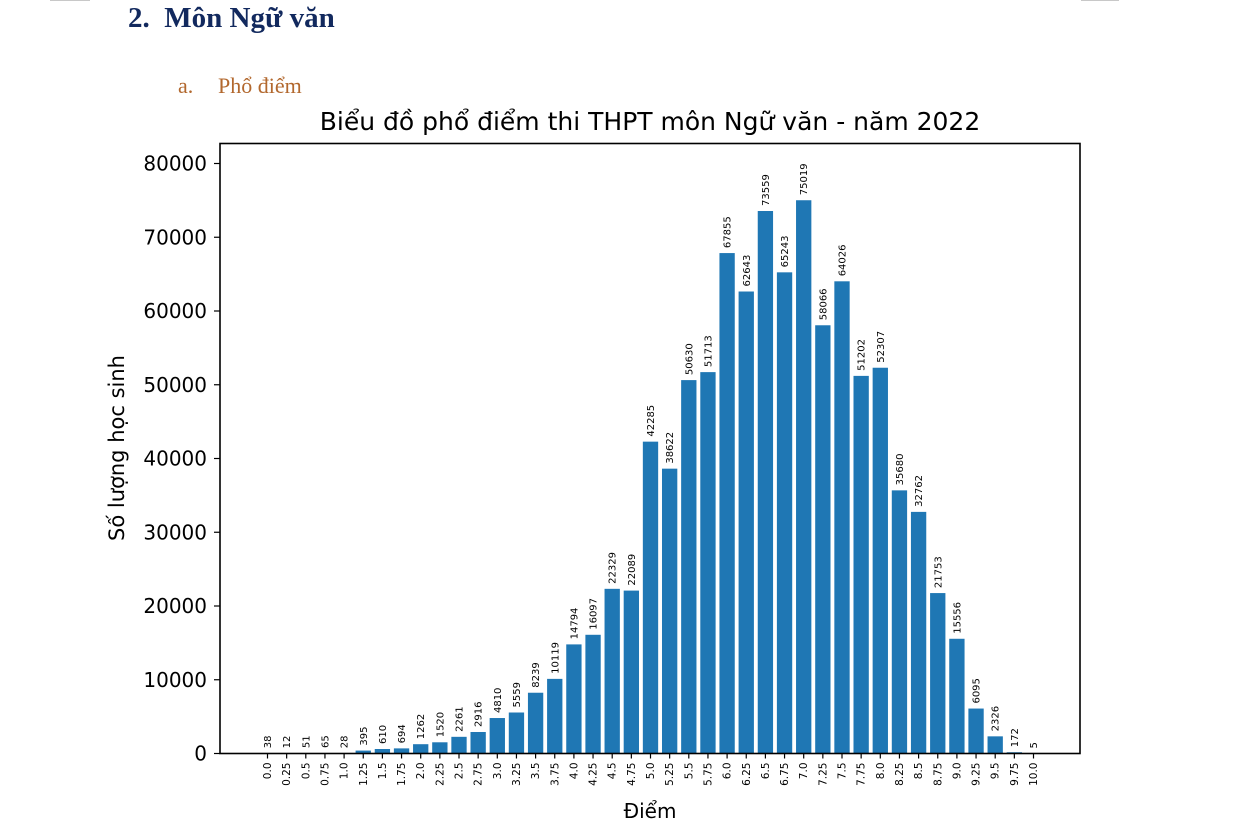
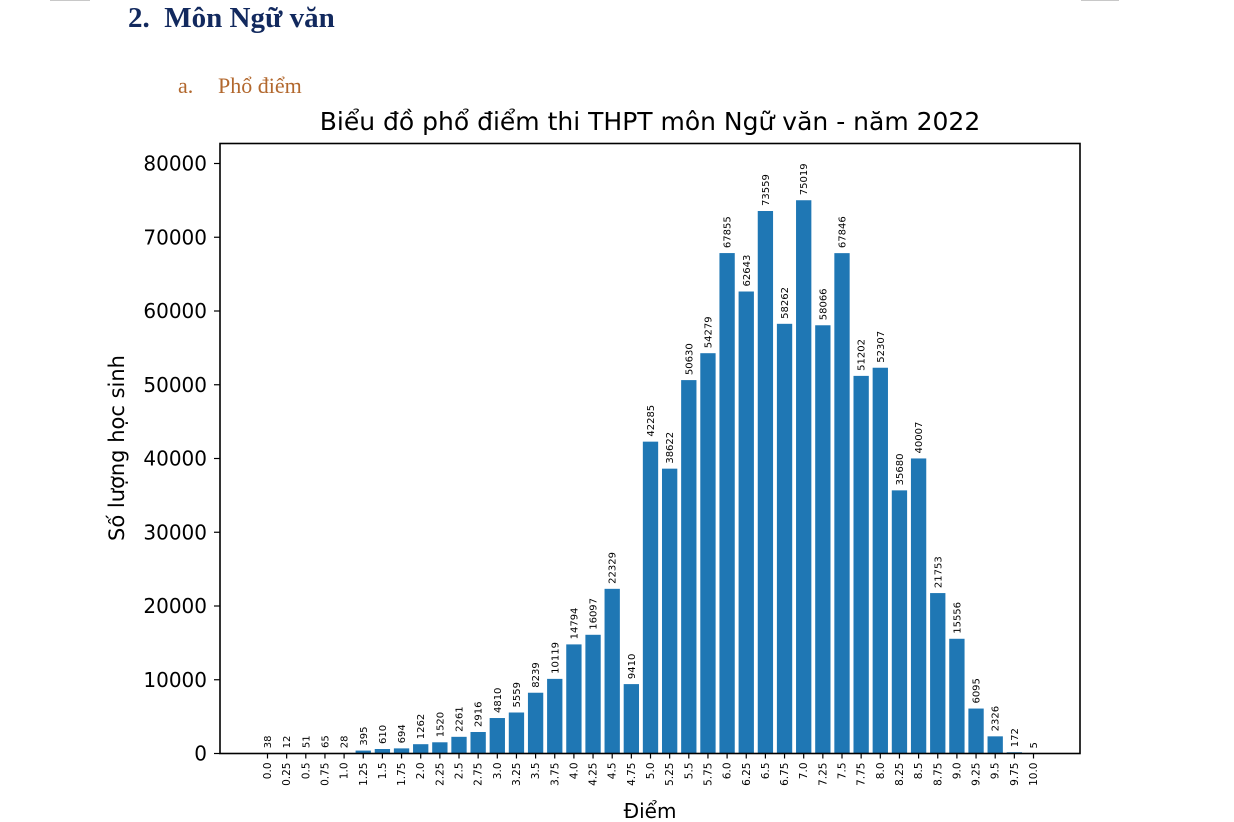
4.75: 22089 -> 9410
5.75: 51713 -> 54279
6.75: 65243 -> 58262
7.5: 64026 -> 67846
8.5: 32762 -> 40007
